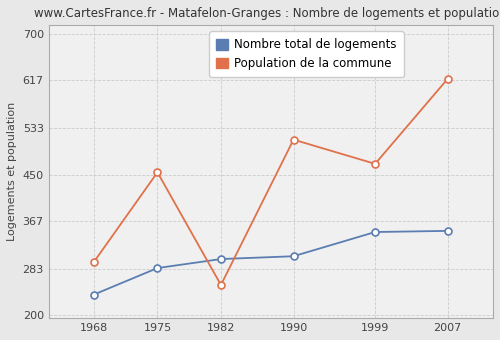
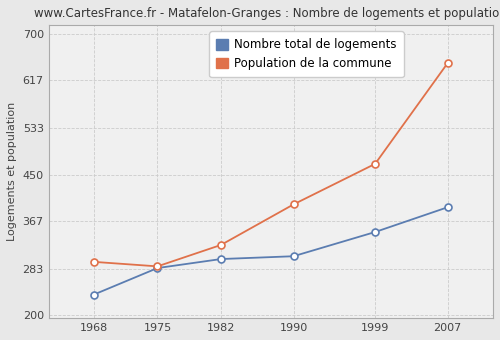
Population de la commune/1975: 454 -> 287
Population de la commune/1982: 254 -> 325
Population de la commune/1990: 512 -> 397
Nombre total de logements/2007: 350 -> 392
Population de la commune/2007: 620 -> 648
